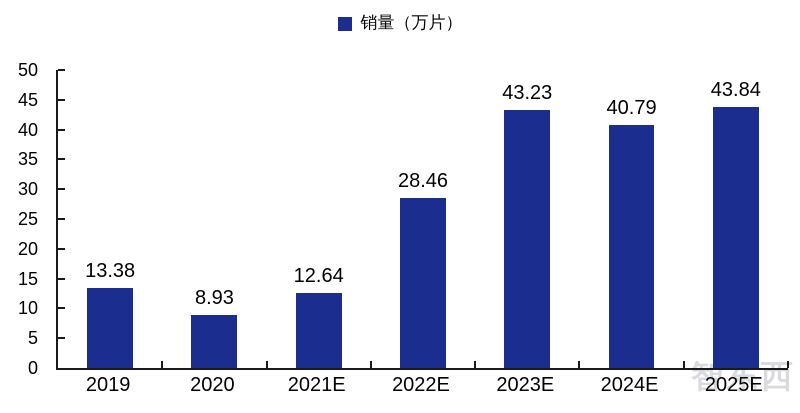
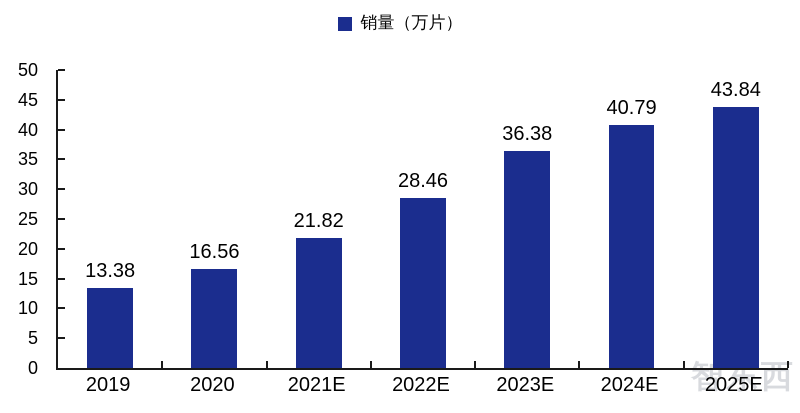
2020: 8.93 -> 16.56
2021E: 12.64 -> 21.82
2023E: 43.23 -> 36.38
